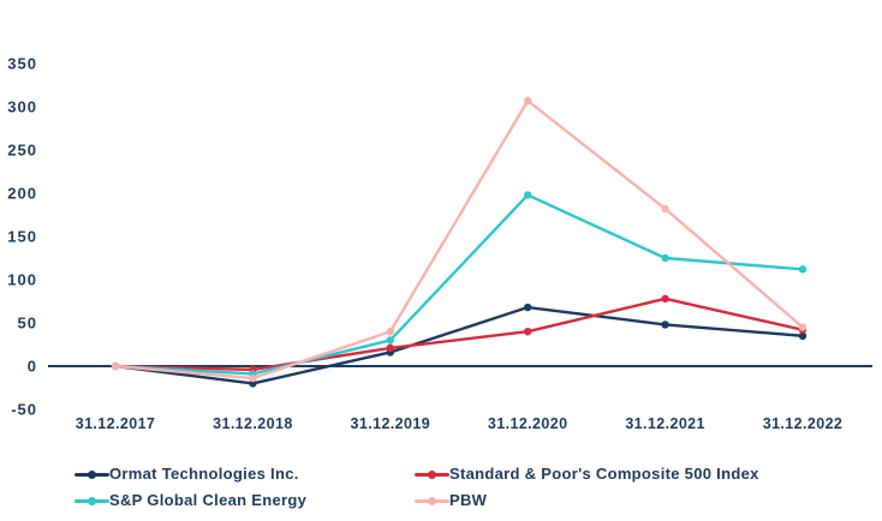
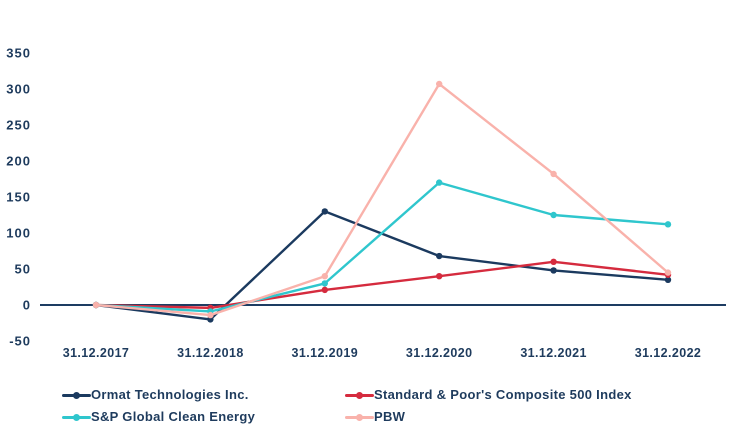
Ormat Technologies Inc./31.12.2019: 20 -> 130
S&P Global Clean Energy/31.12.2020: 200 -> 170
Standard & Poor's Composite 500 Index/31.12.2021: 80 -> 60
